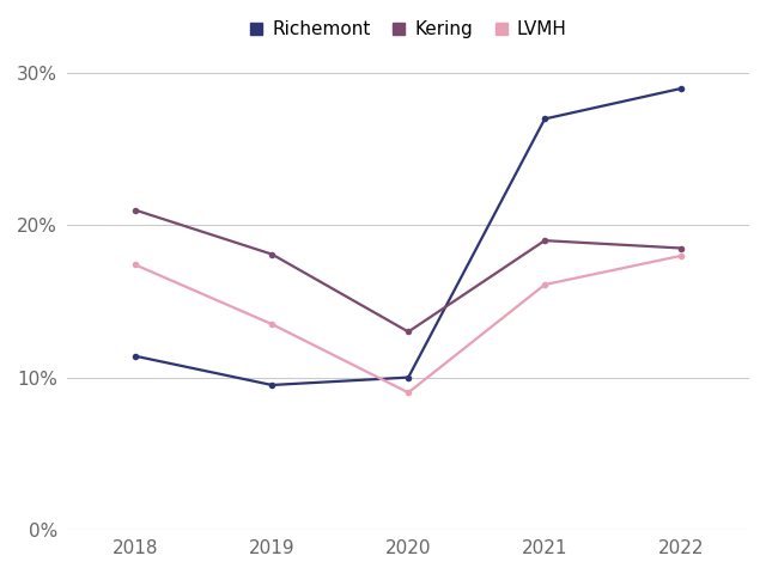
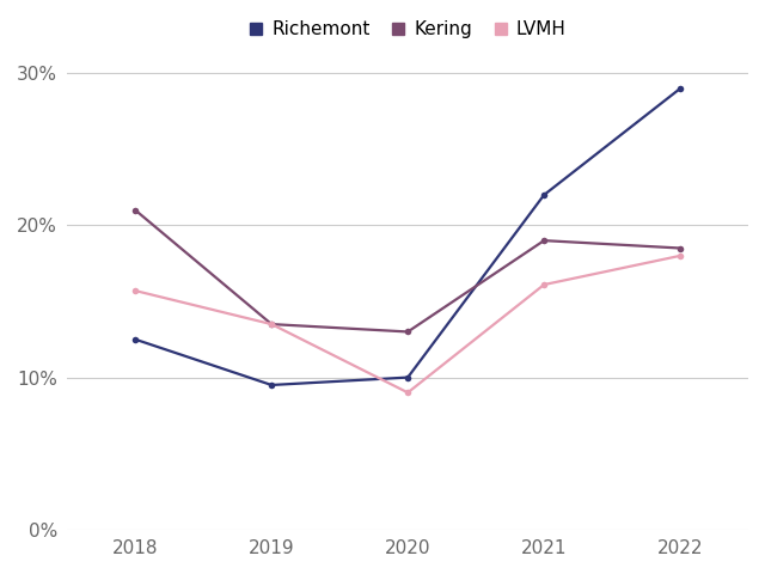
Richemont/2018: 11.4% -> 12.5%
LVMH/2018: 17.4% -> 15.7%
Kering/2019: 18.1% -> 13.5%
Richemont/2021: 27.0% -> 22.0%
